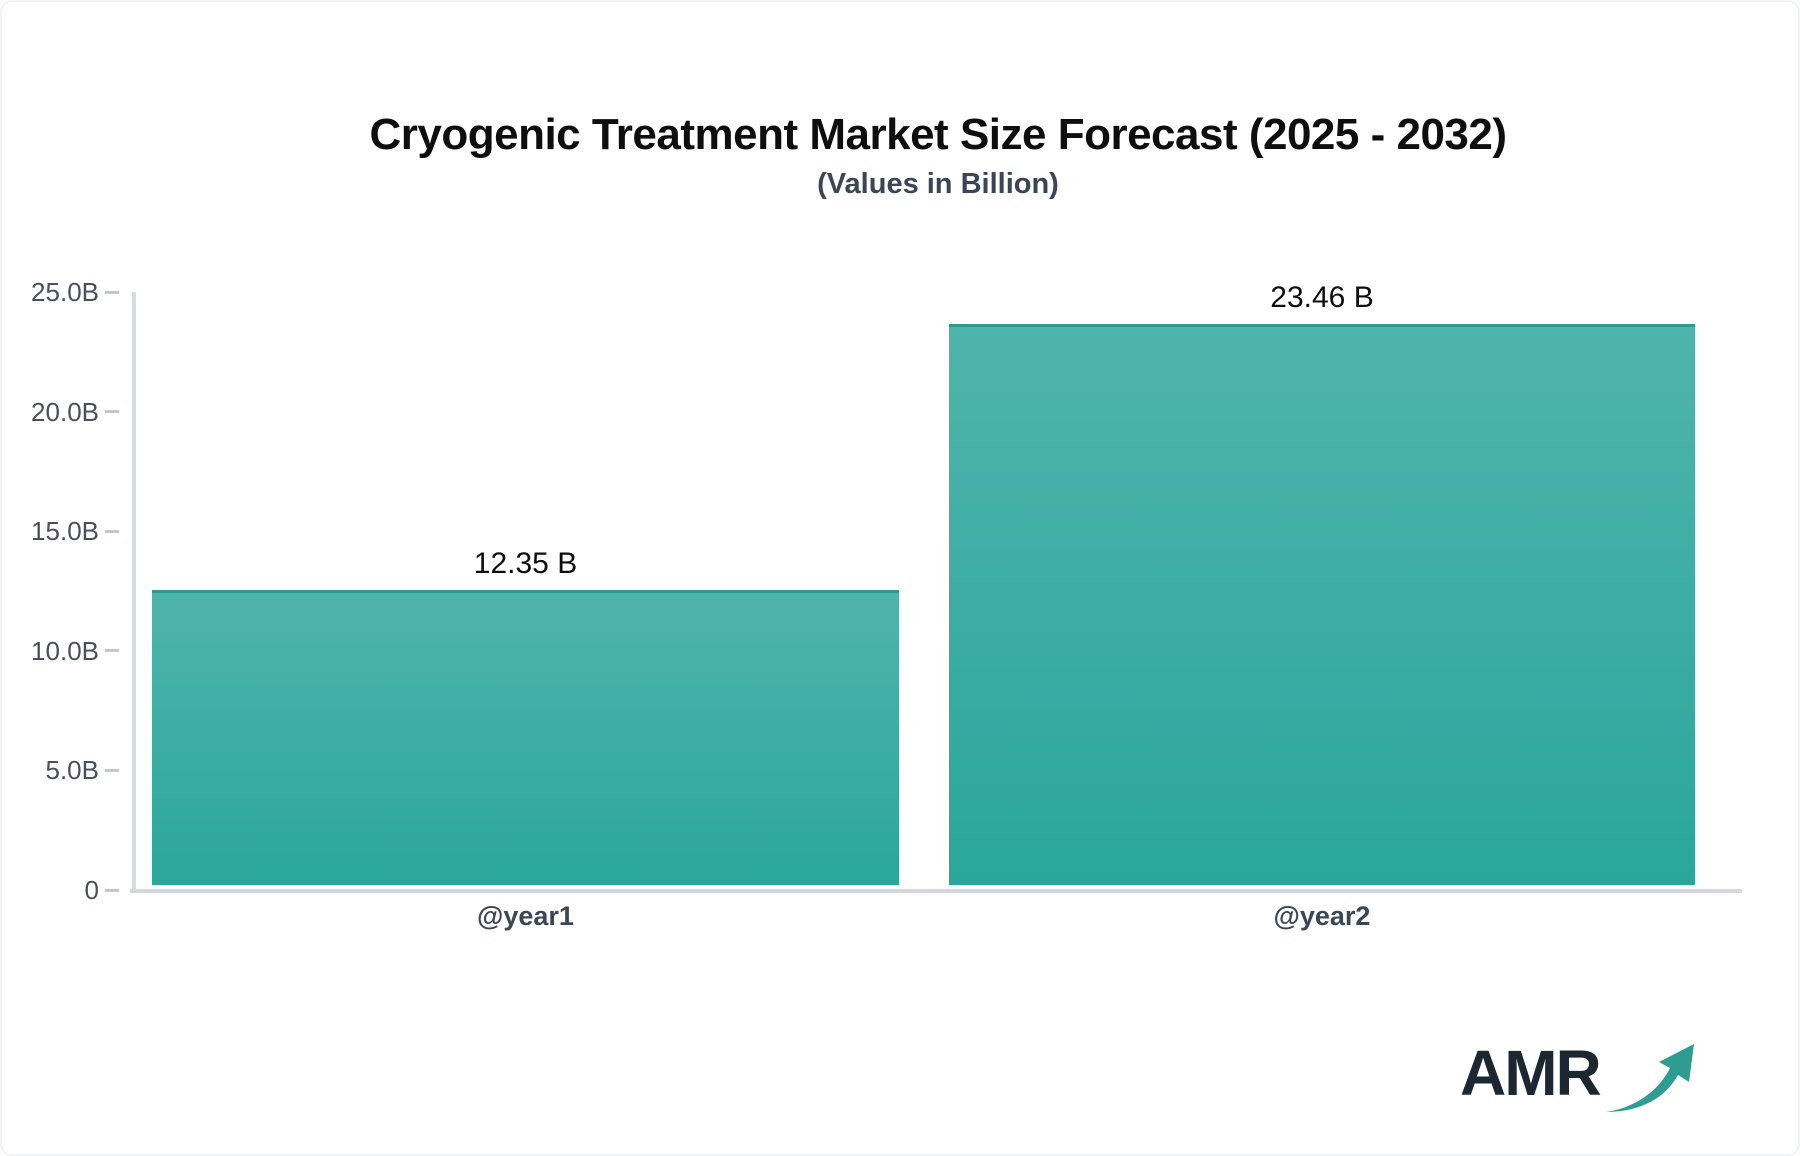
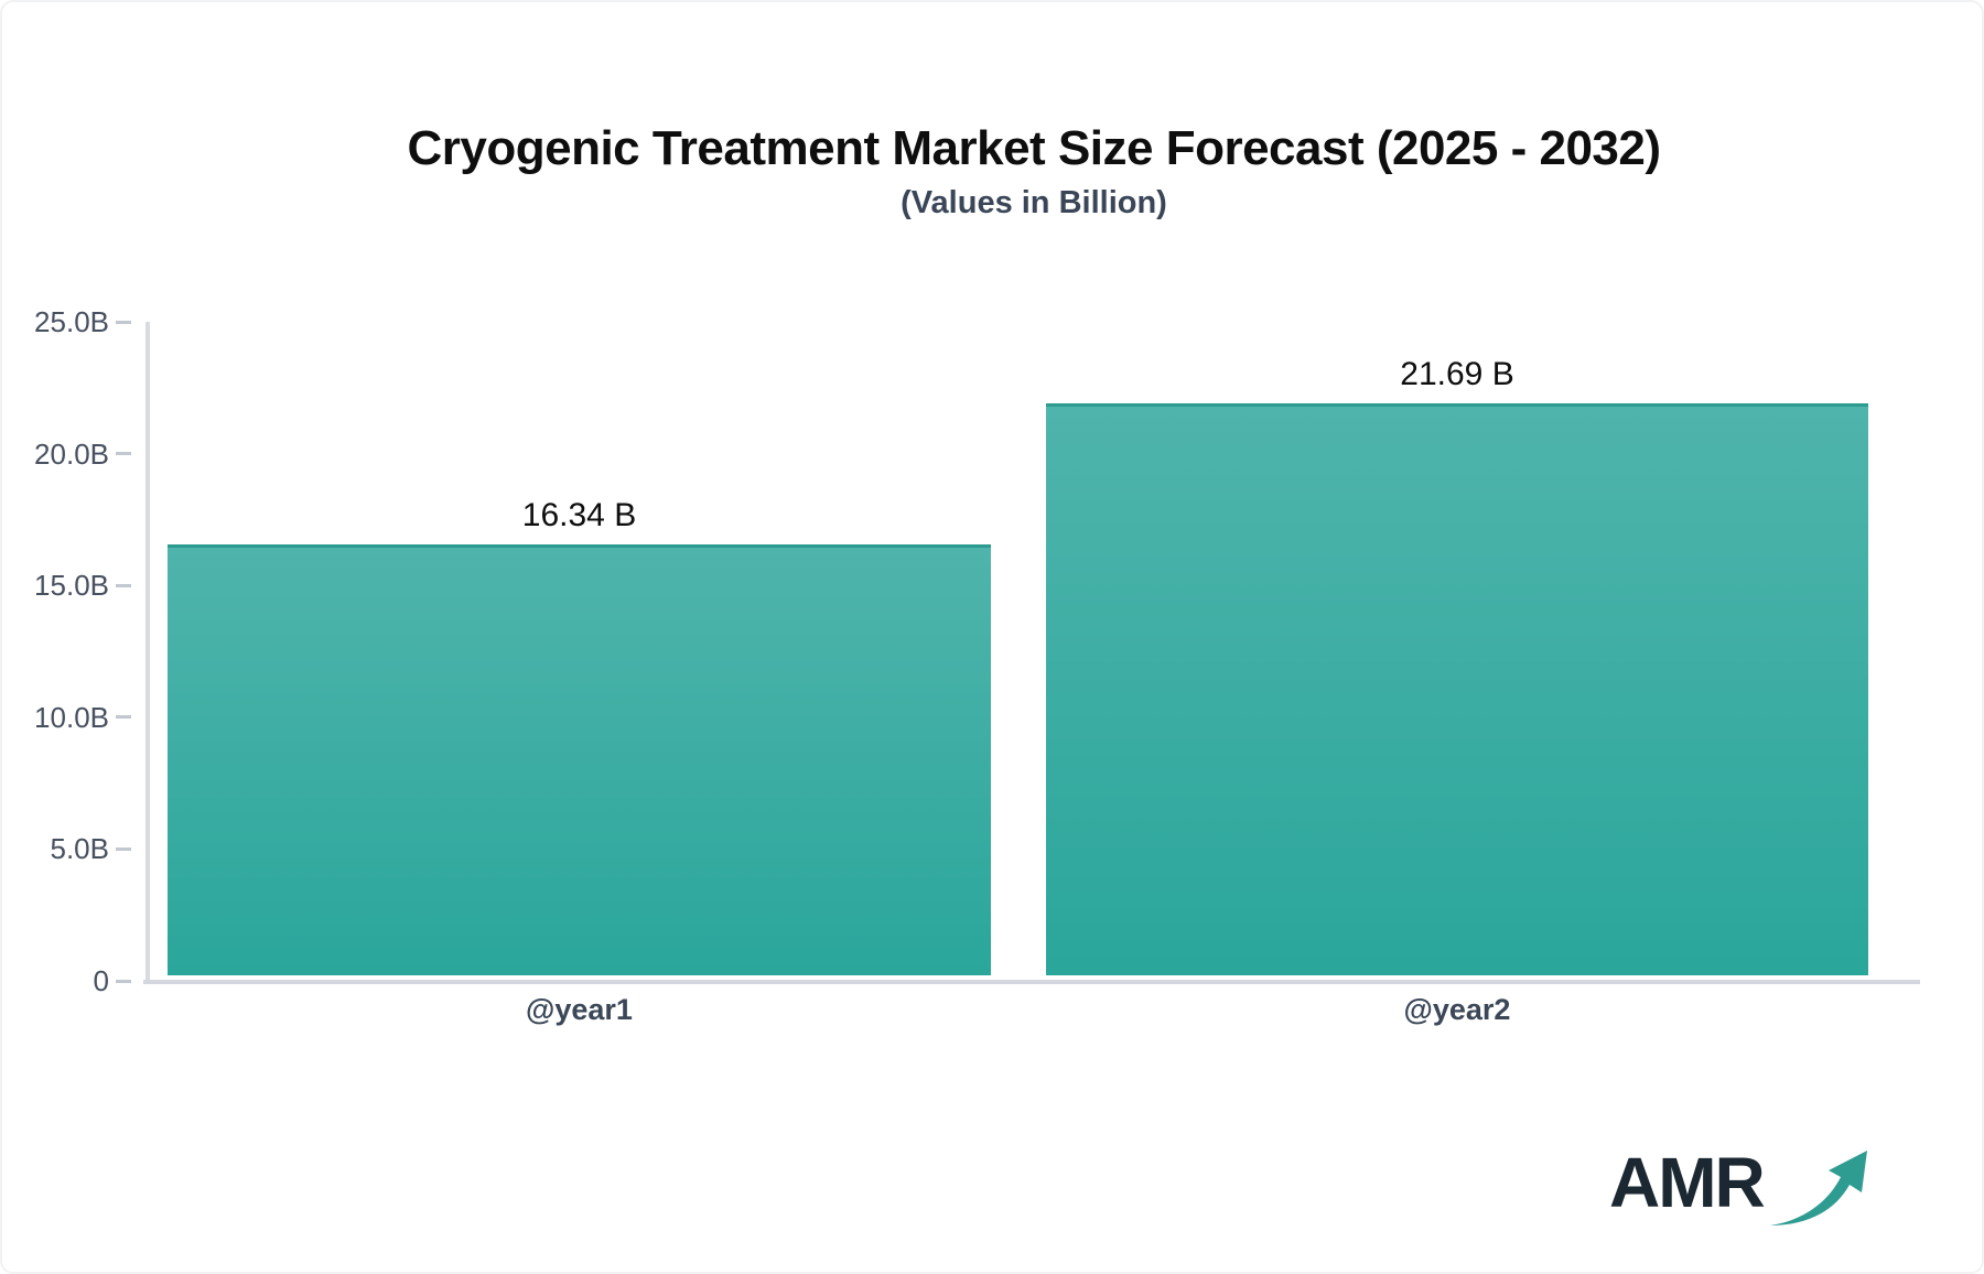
@year1: 12.35 -> 16.34
@year2: 23.46 -> 21.69
